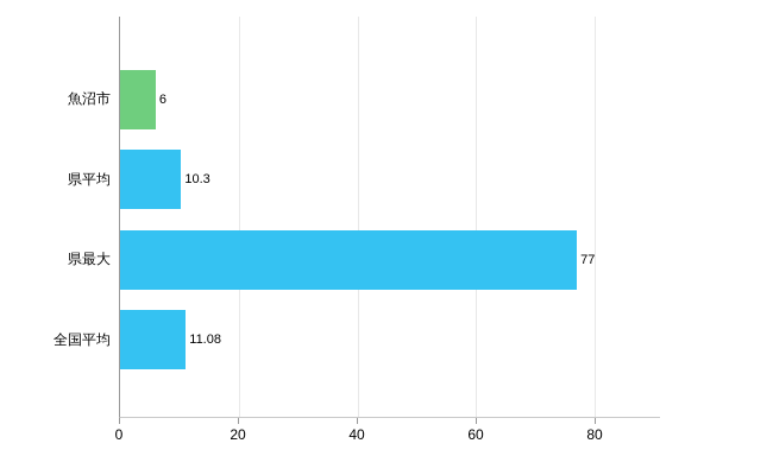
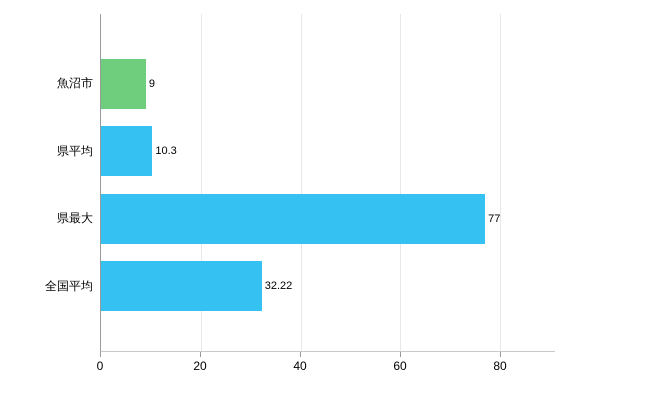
魚沼市: 6 -> 9
全国平均: 11.08 -> 32.22
